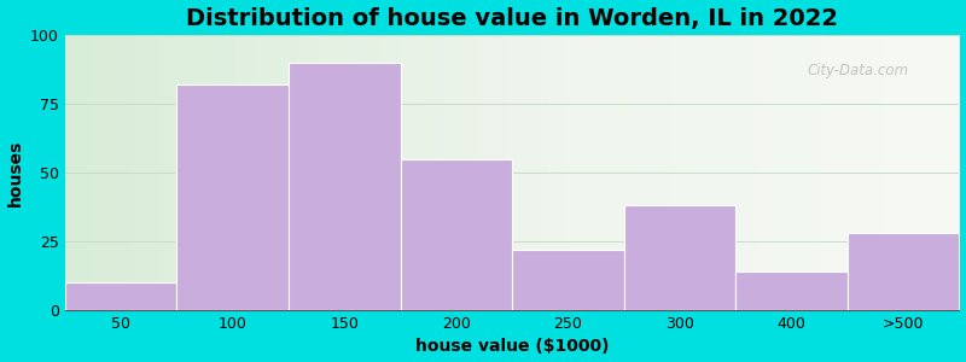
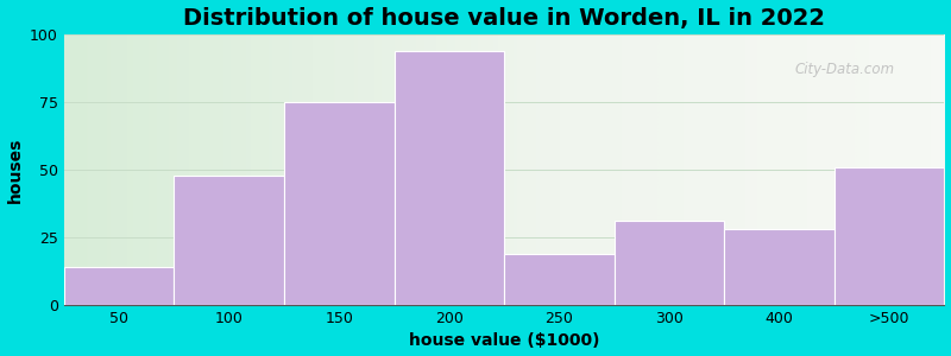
50: 10 -> 14
100: 82 -> 48
150: 90 -> 75
200: 55 -> 94
250: 22 -> 19
300: 38 -> 31
400: 14 -> 28
>500: 28 -> 51
